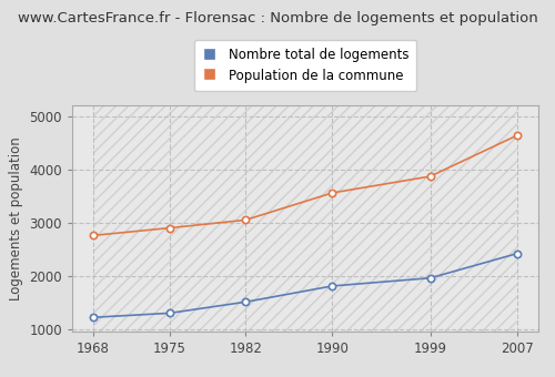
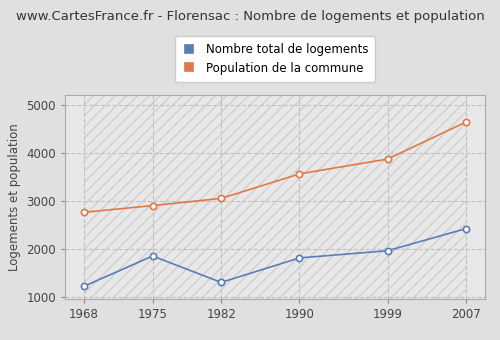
Nombre total de logements/1975: 1300 -> 1850
Nombre total de logements/1982: 1510 -> 1300
